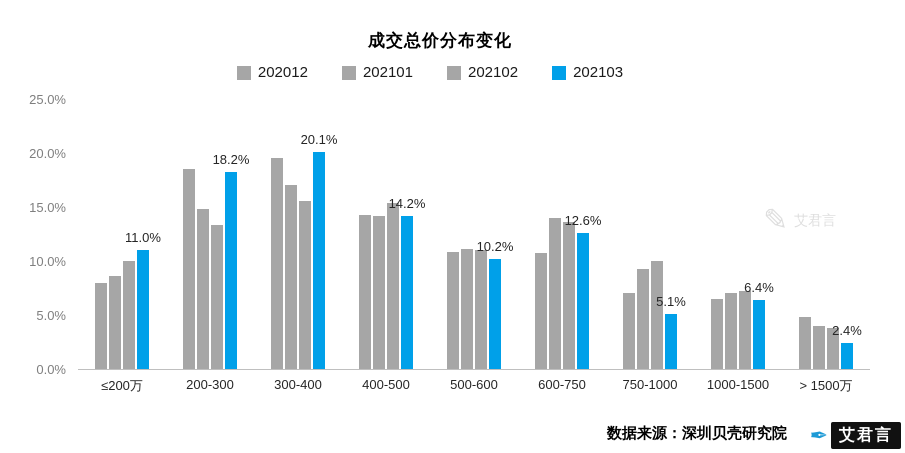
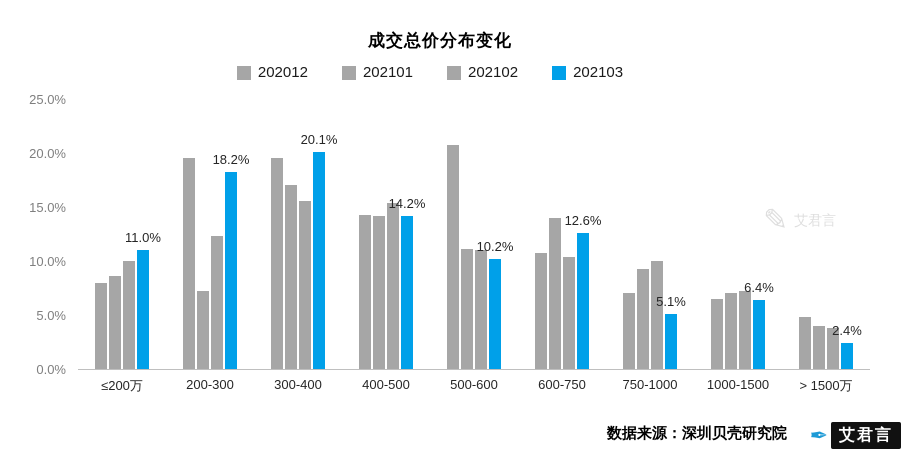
202012/200-300: 18.5% -> 19.5%
202101/200-300: 14.8% -> 7.2%
202102/200-300: 13.3% -> 12.3%
202012/500-600: 10.8% -> 20.7%
202102/600-750: 13.6% -> 10.4%
